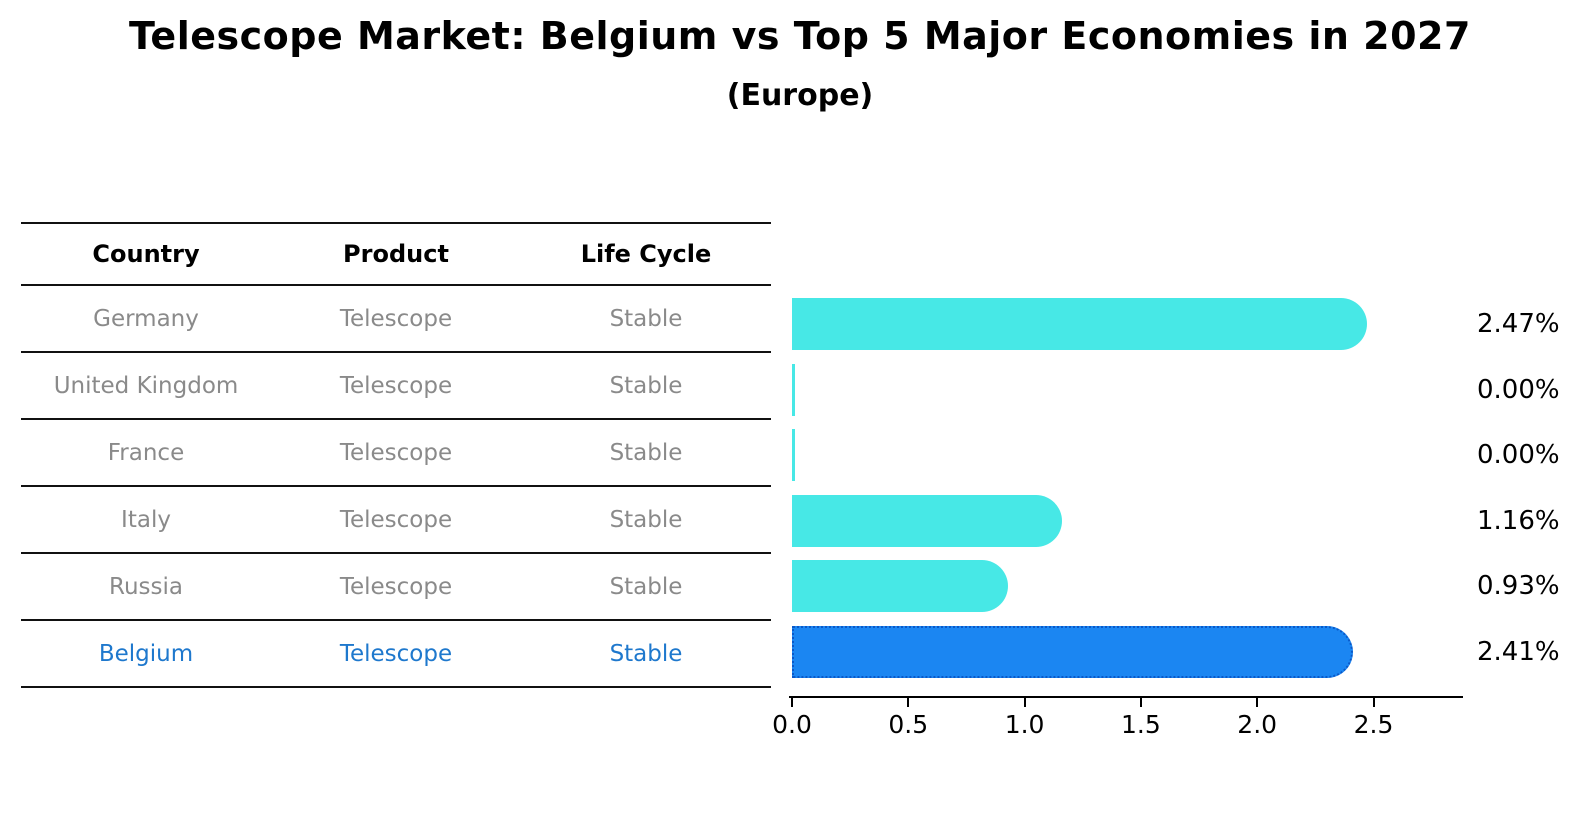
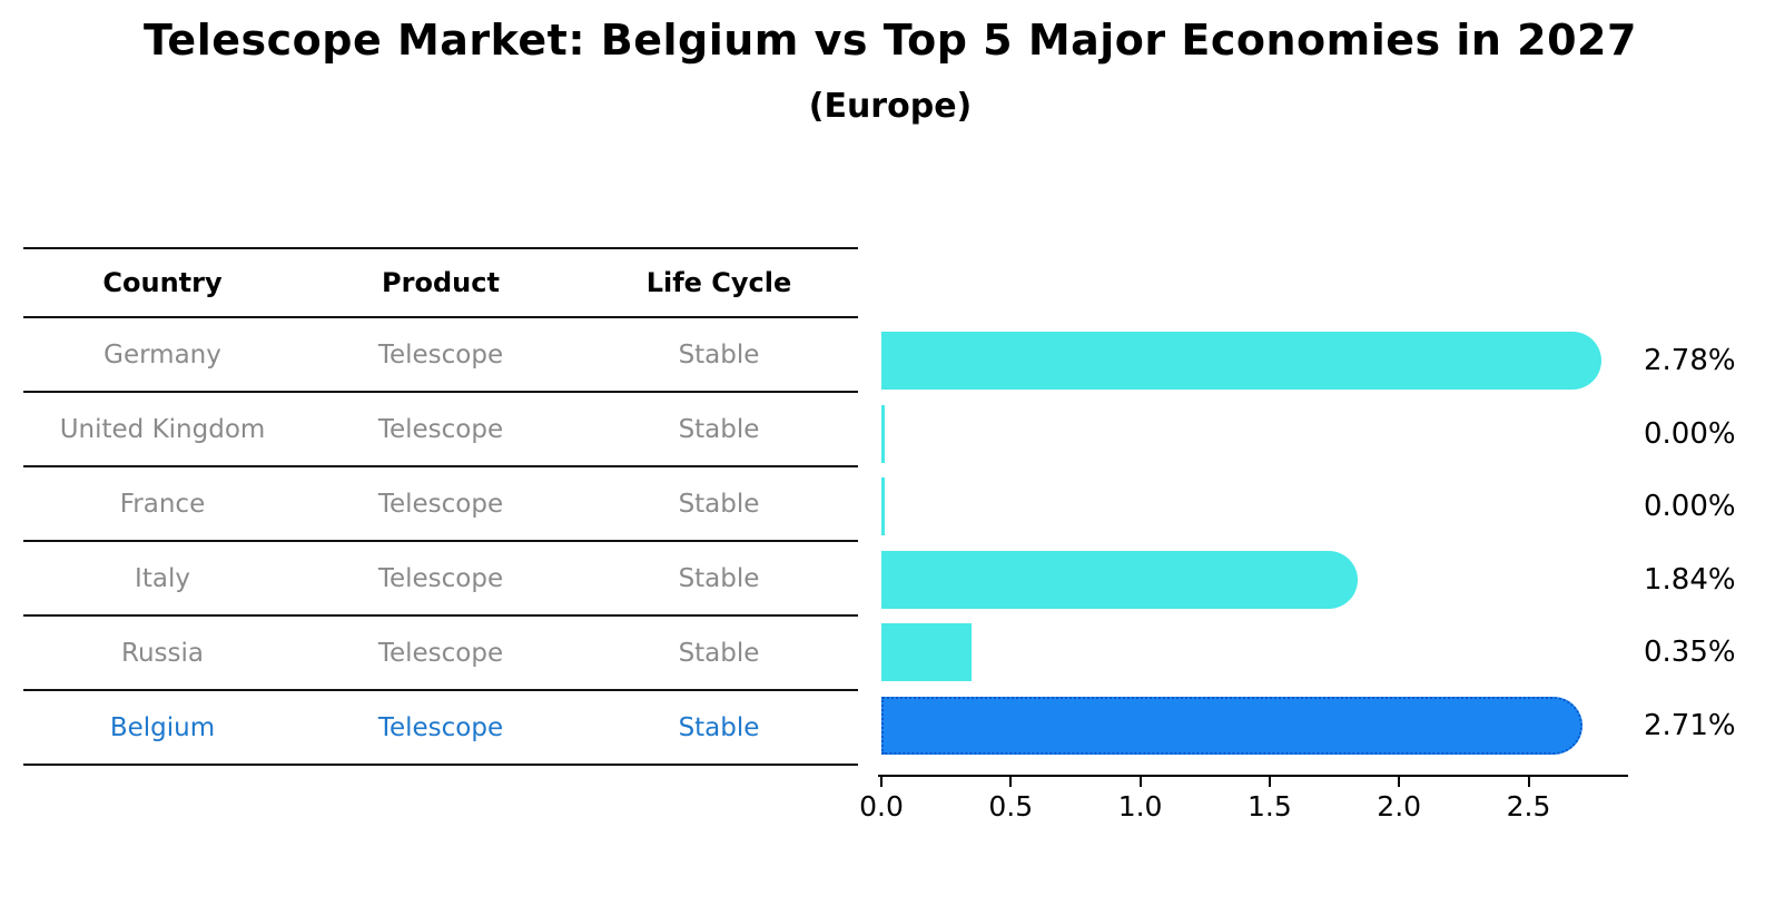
Germany: 2.47% -> 2.78%
Italy: 1.16% -> 1.84%
Russia: 0.93% -> 0.35%
Belgium: 2.41% -> 2.71%
